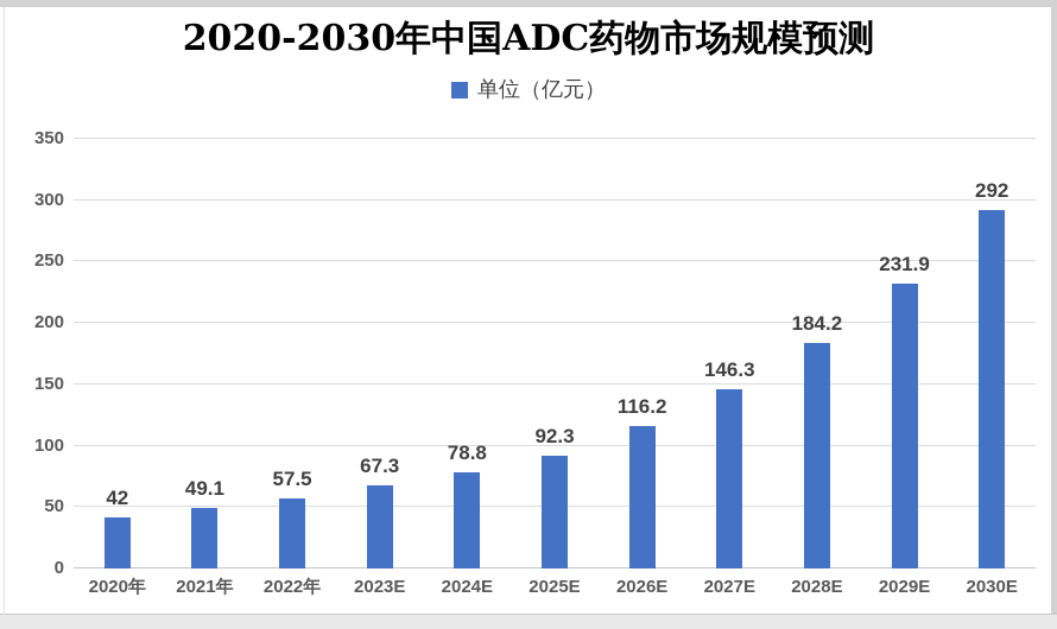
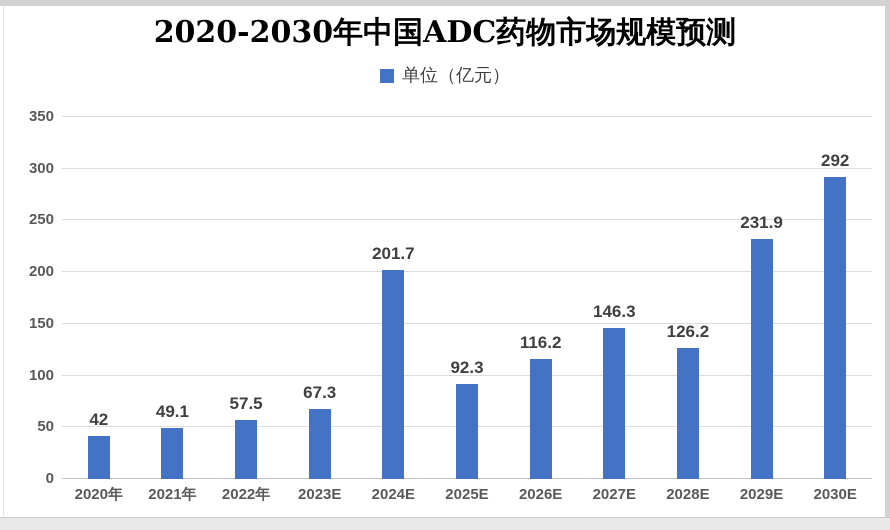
2024E: 78.8 -> 201.7
2028E: 184.2 -> 126.2
